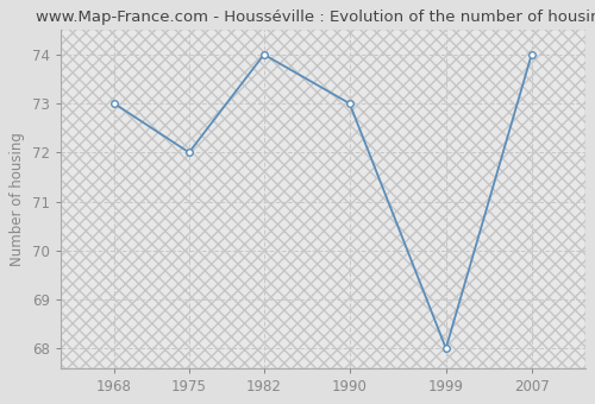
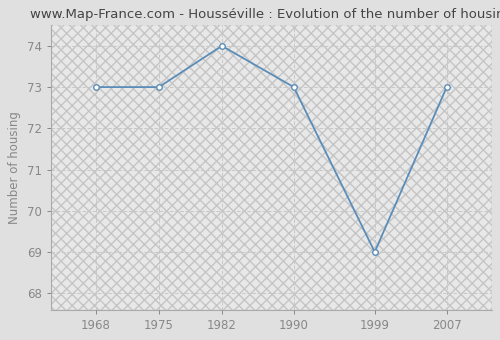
1975: 72 -> 73
1999: 68 -> 69
2007: 74 -> 73
